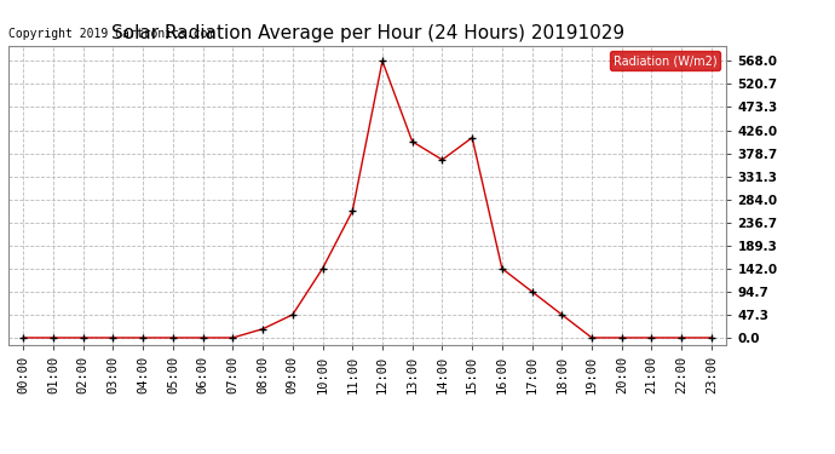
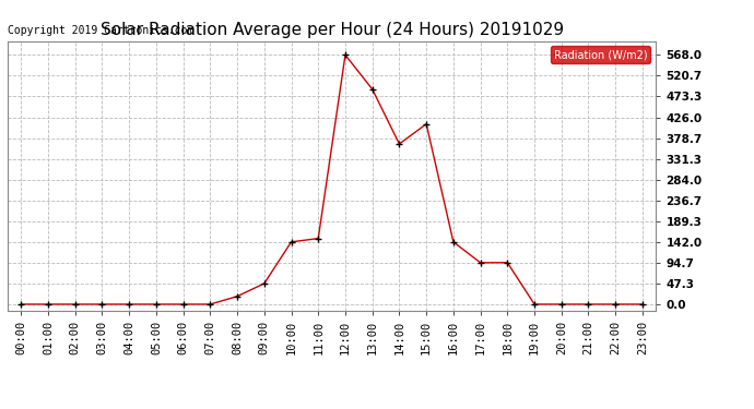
11:00: 260 -> 150
13:00: 403 -> 490
18:00: 47 -> 95
